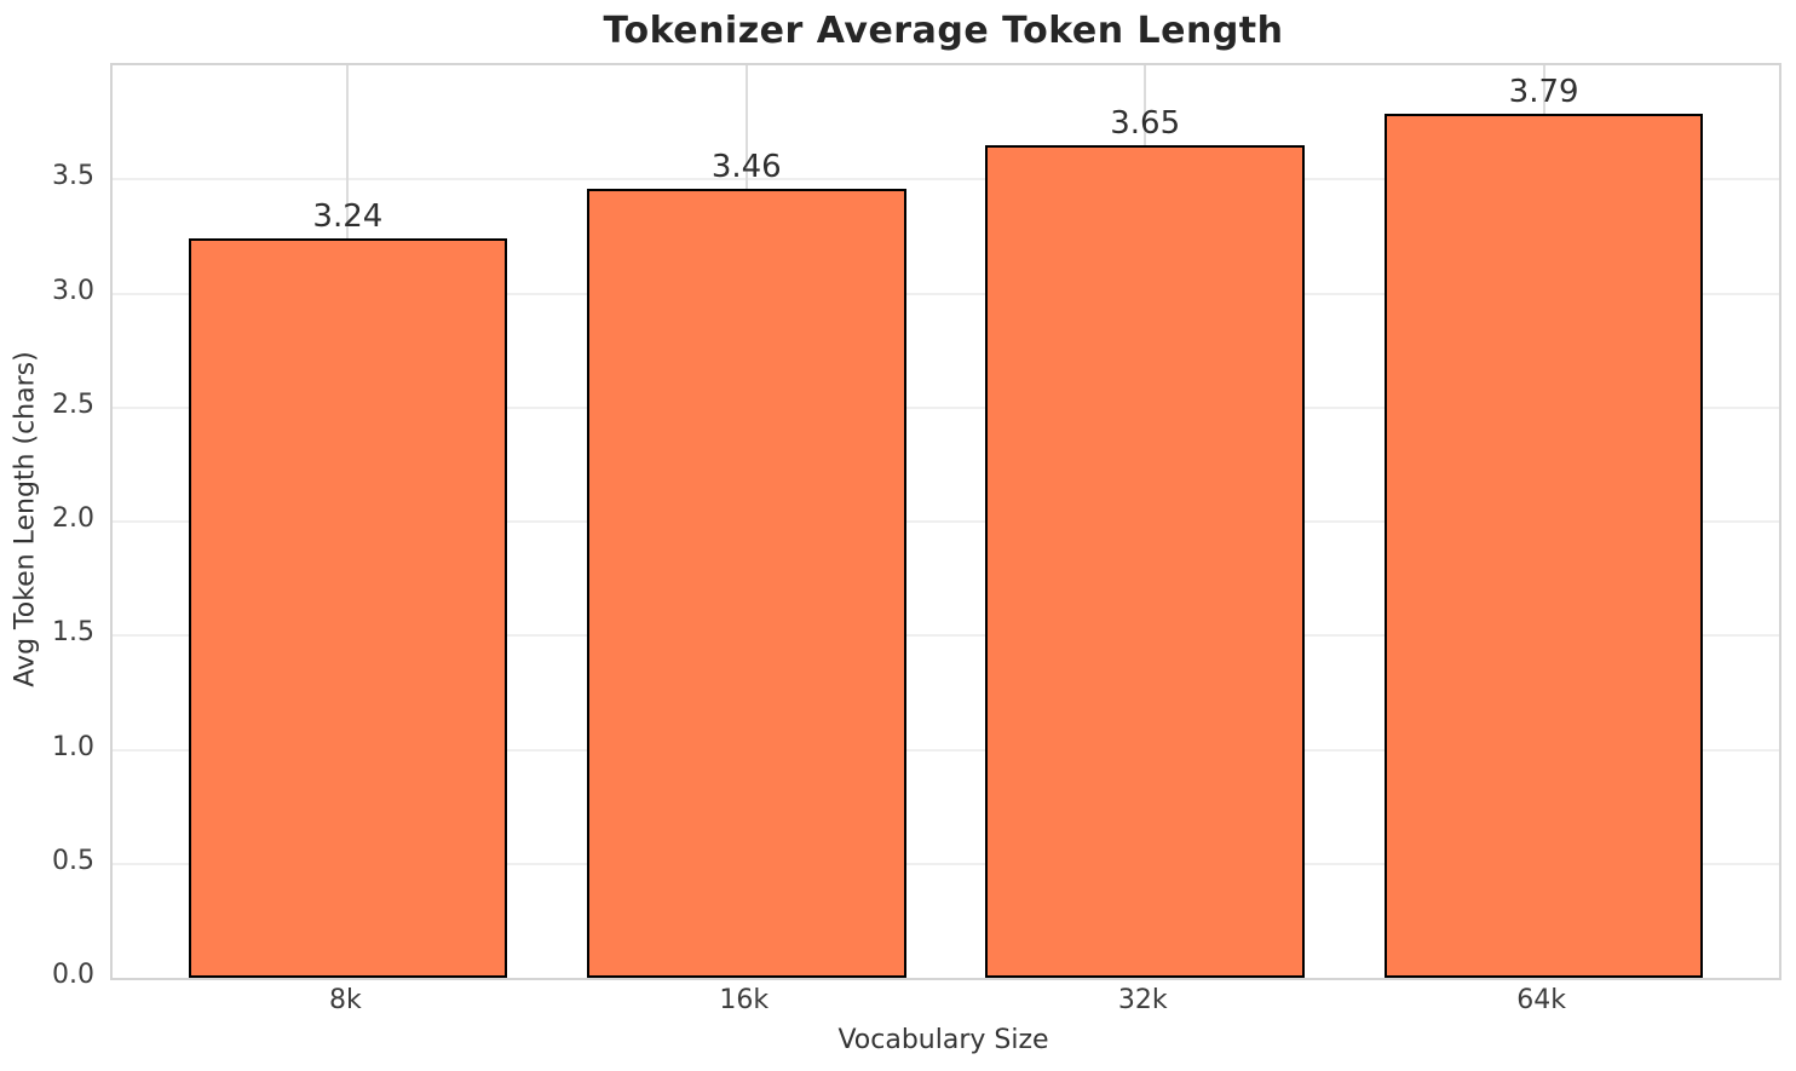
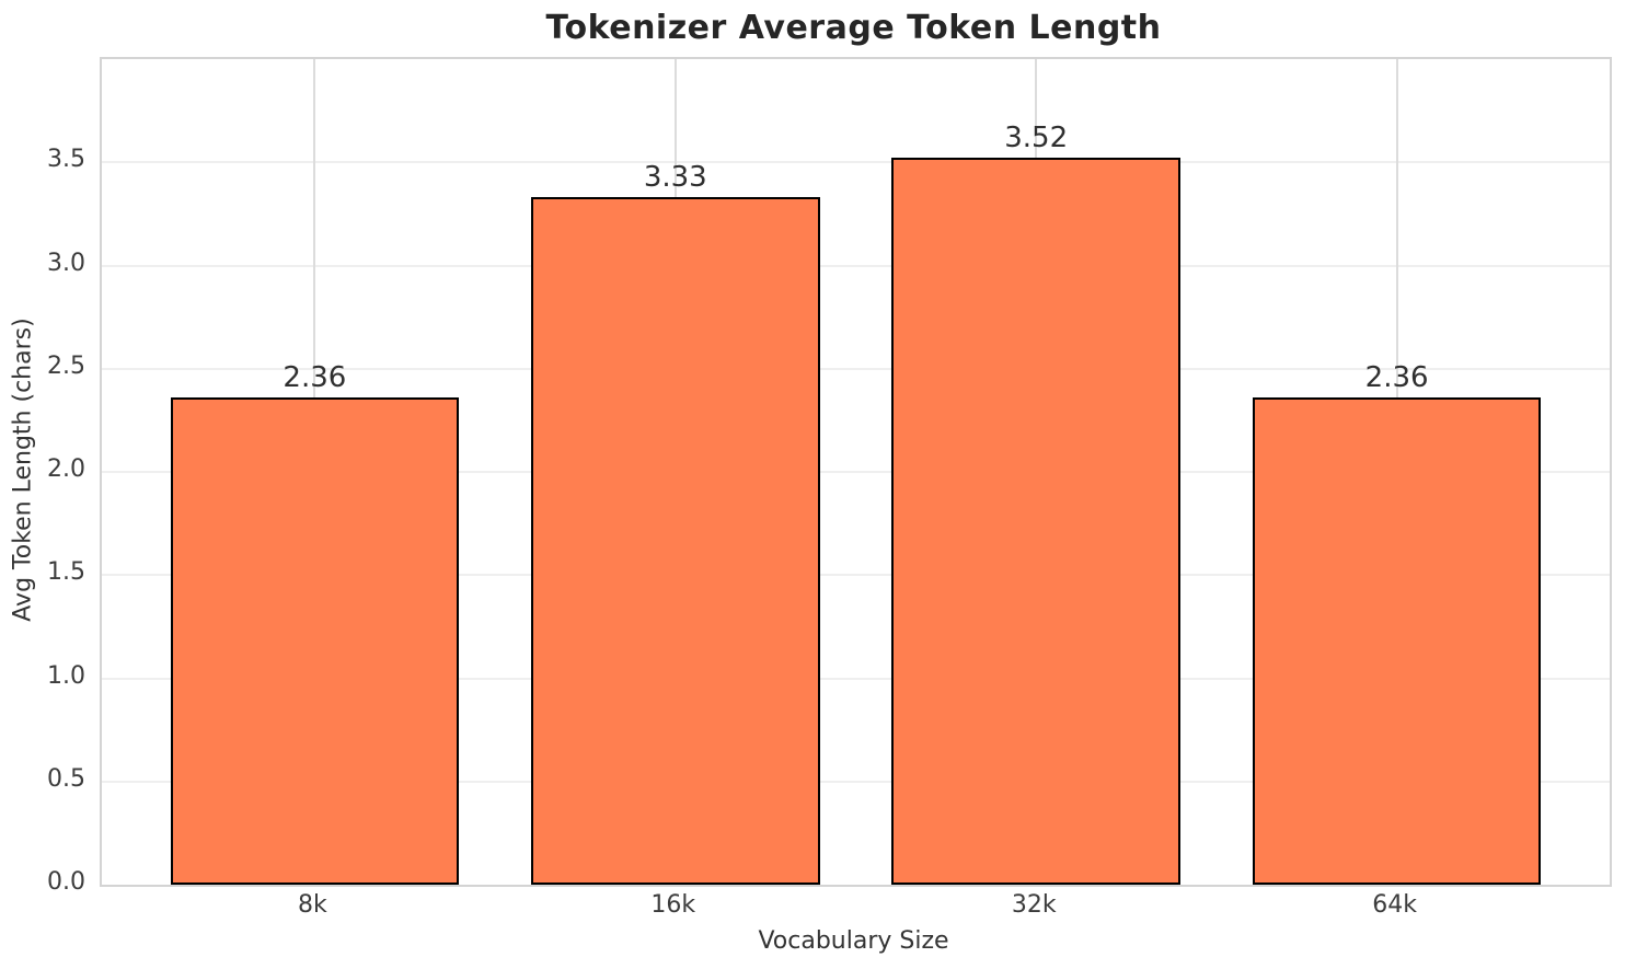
8k: 3.24 -> 2.36
16k: 3.46 -> 3.33
32k: 3.65 -> 3.52
64k: 3.79 -> 2.36
